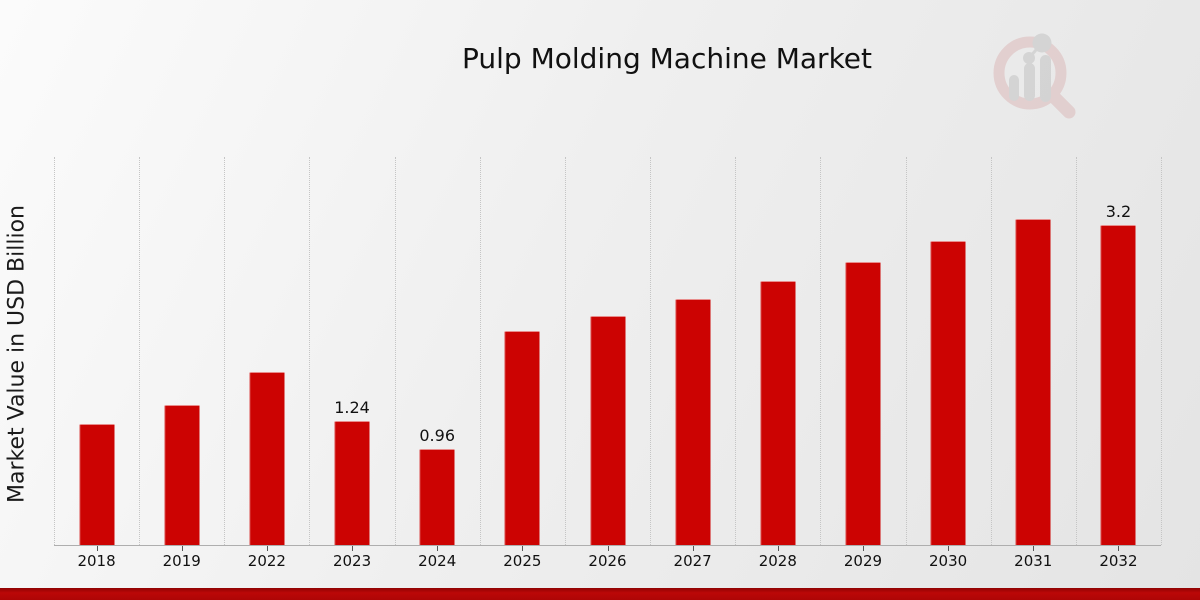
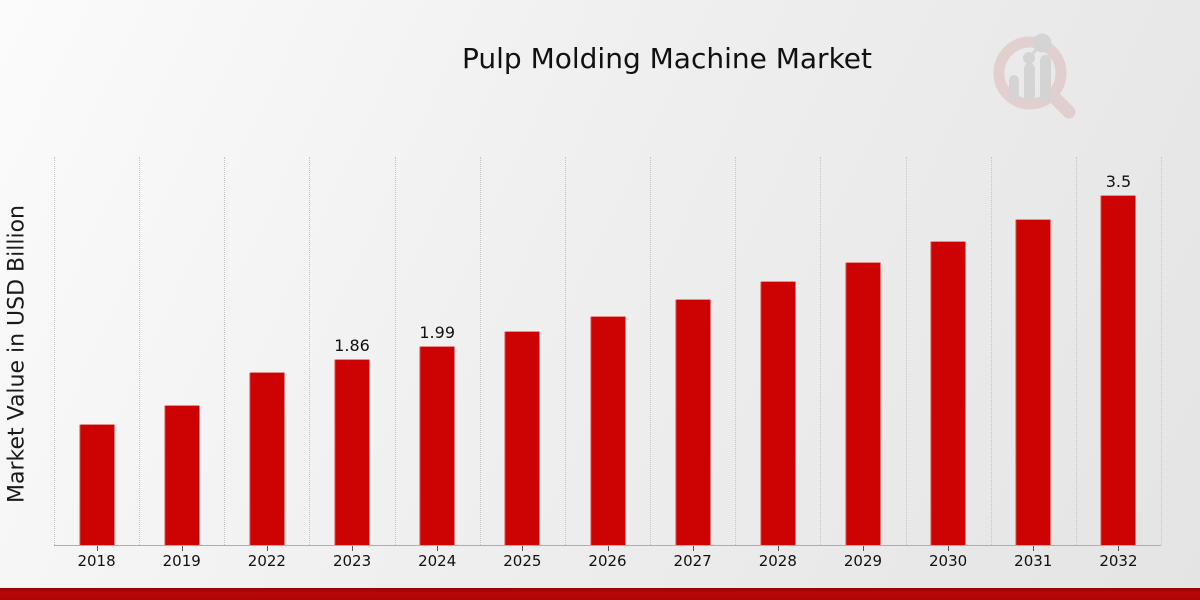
2023: 1.24 -> 1.86
2024: 0.96 -> 1.99
2032: 3.2 -> 3.5
